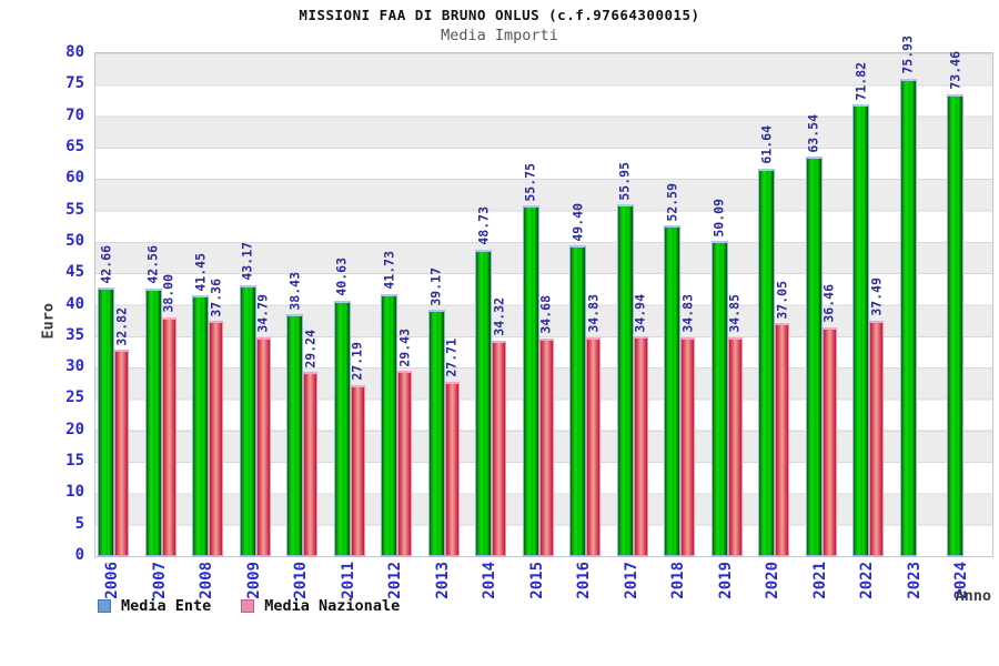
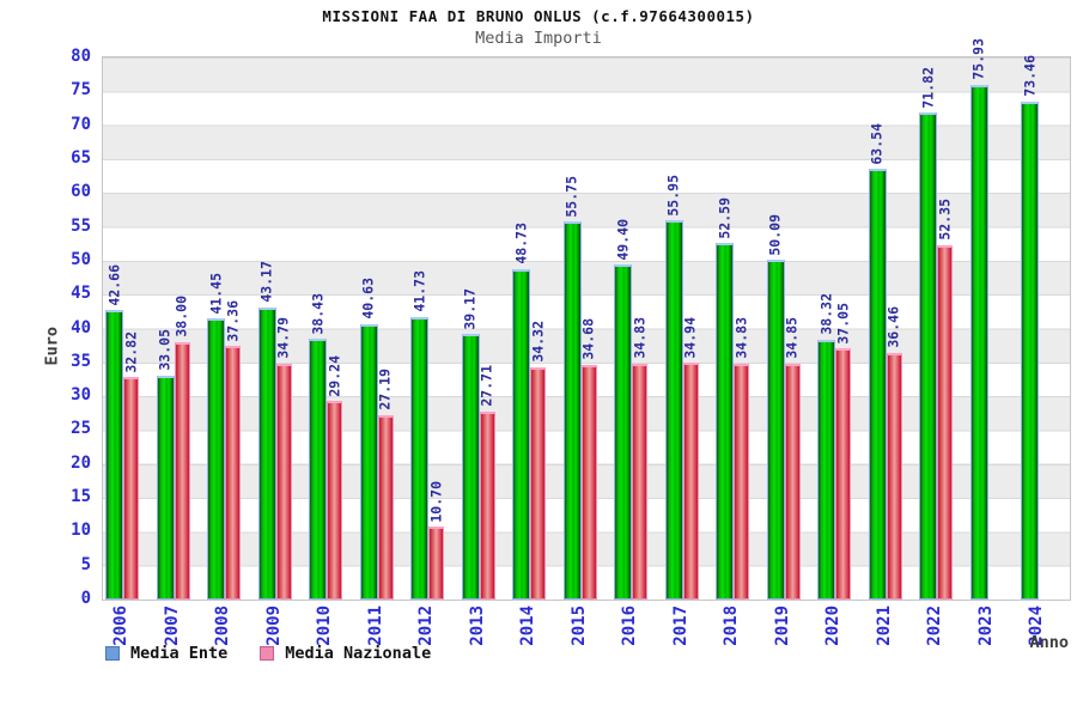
Media Ente/2007: 42.56 -> 33.05
Media Nazionale/2012: 29.43 -> 10.70
Media Ente/2020: 61.64 -> 38.32
Media Nazionale/2022: 37.49 -> 52.35
